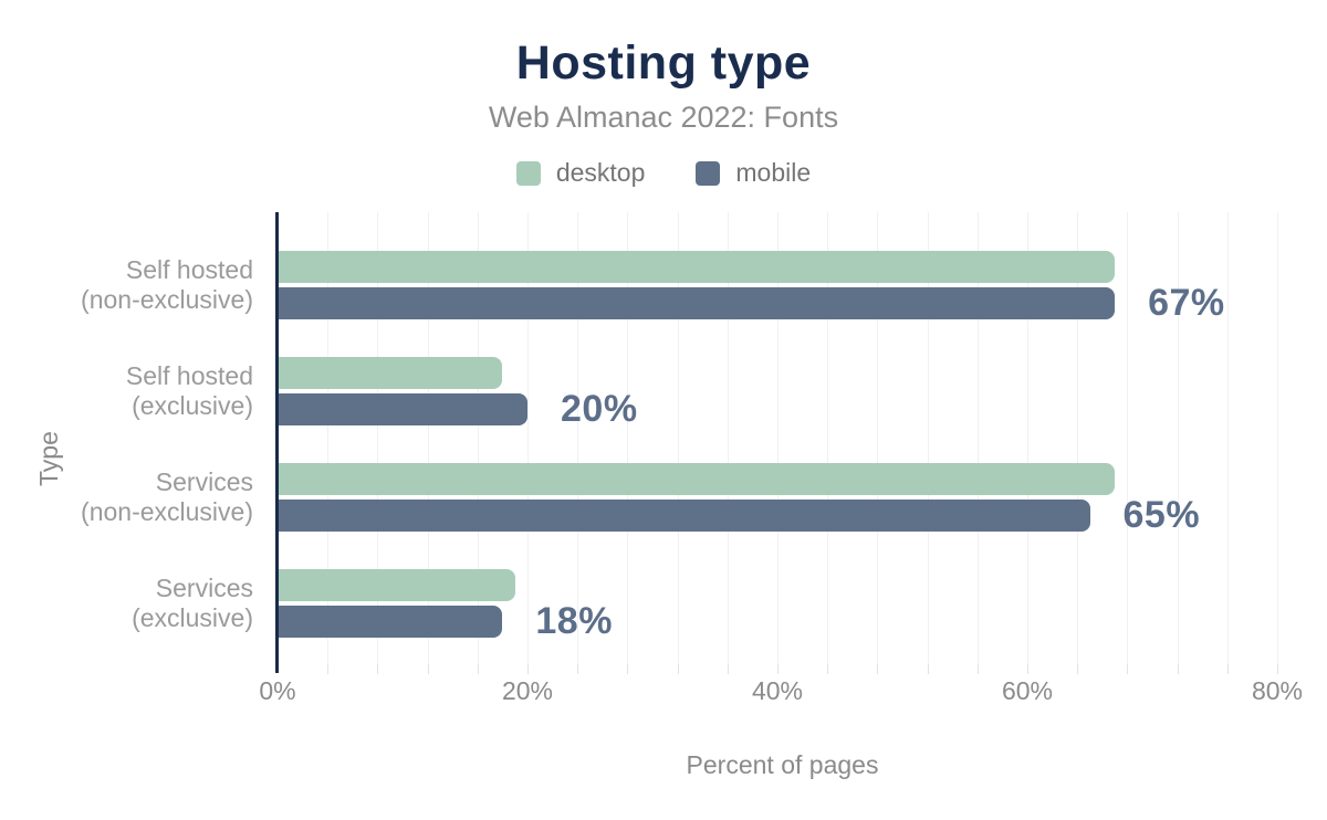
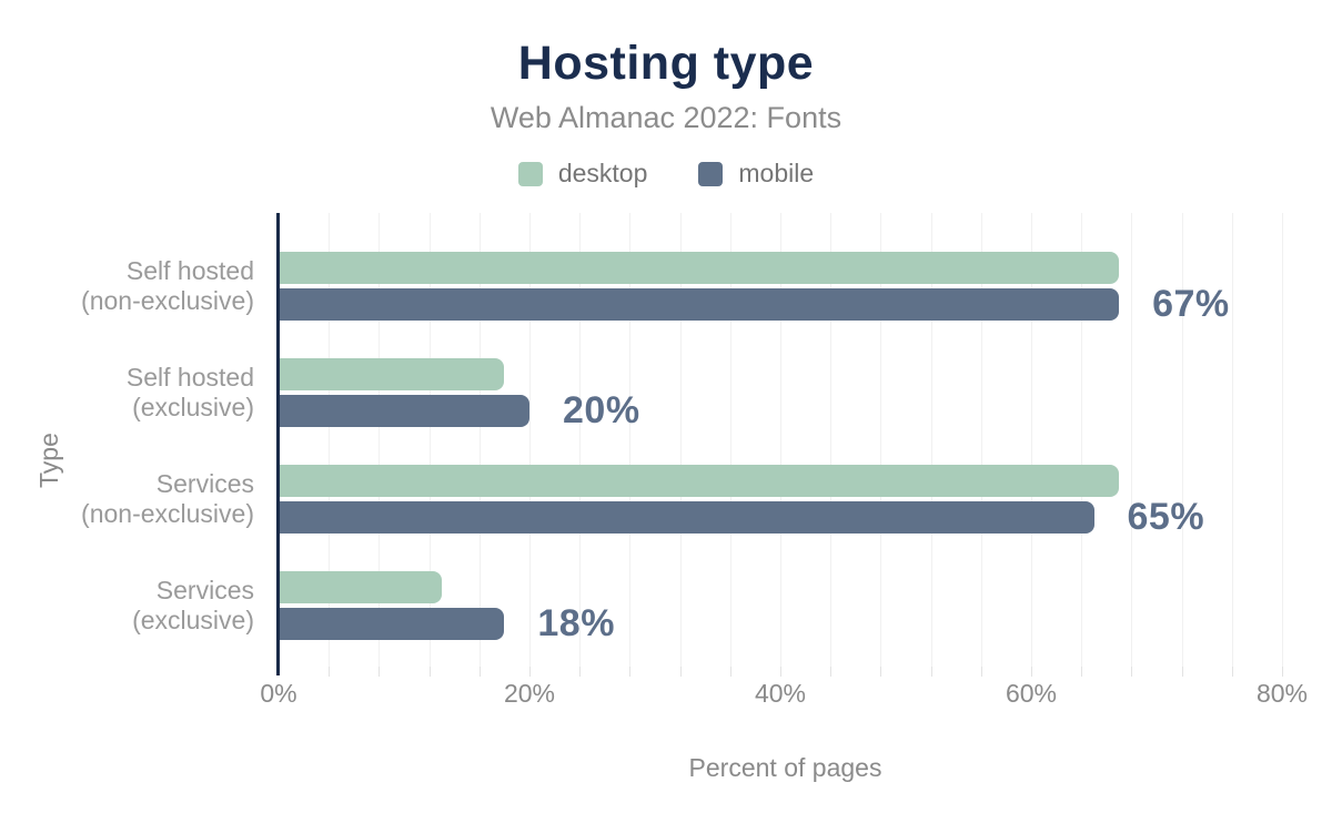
desktop/Services (exclusive): 19% -> 13%
